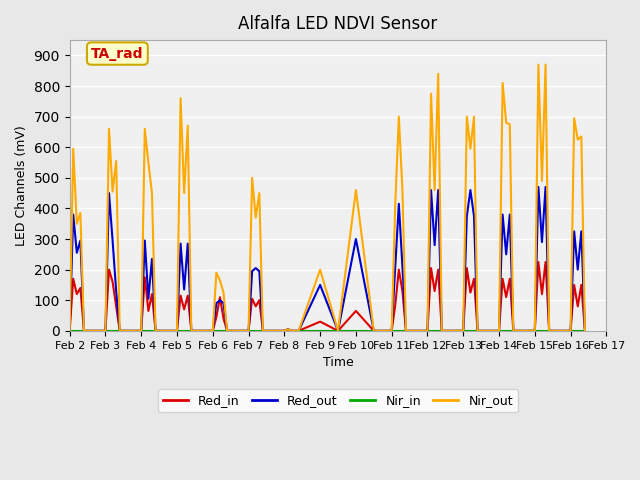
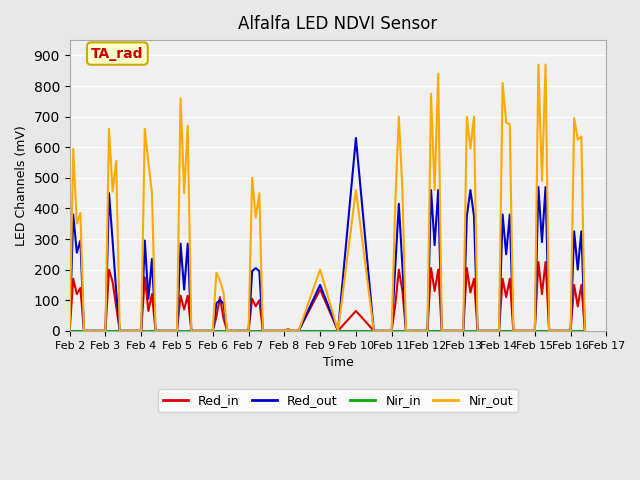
Red_in/Feb 9: 30 -> 135
Red_out/Feb 10: 300 -> 630
